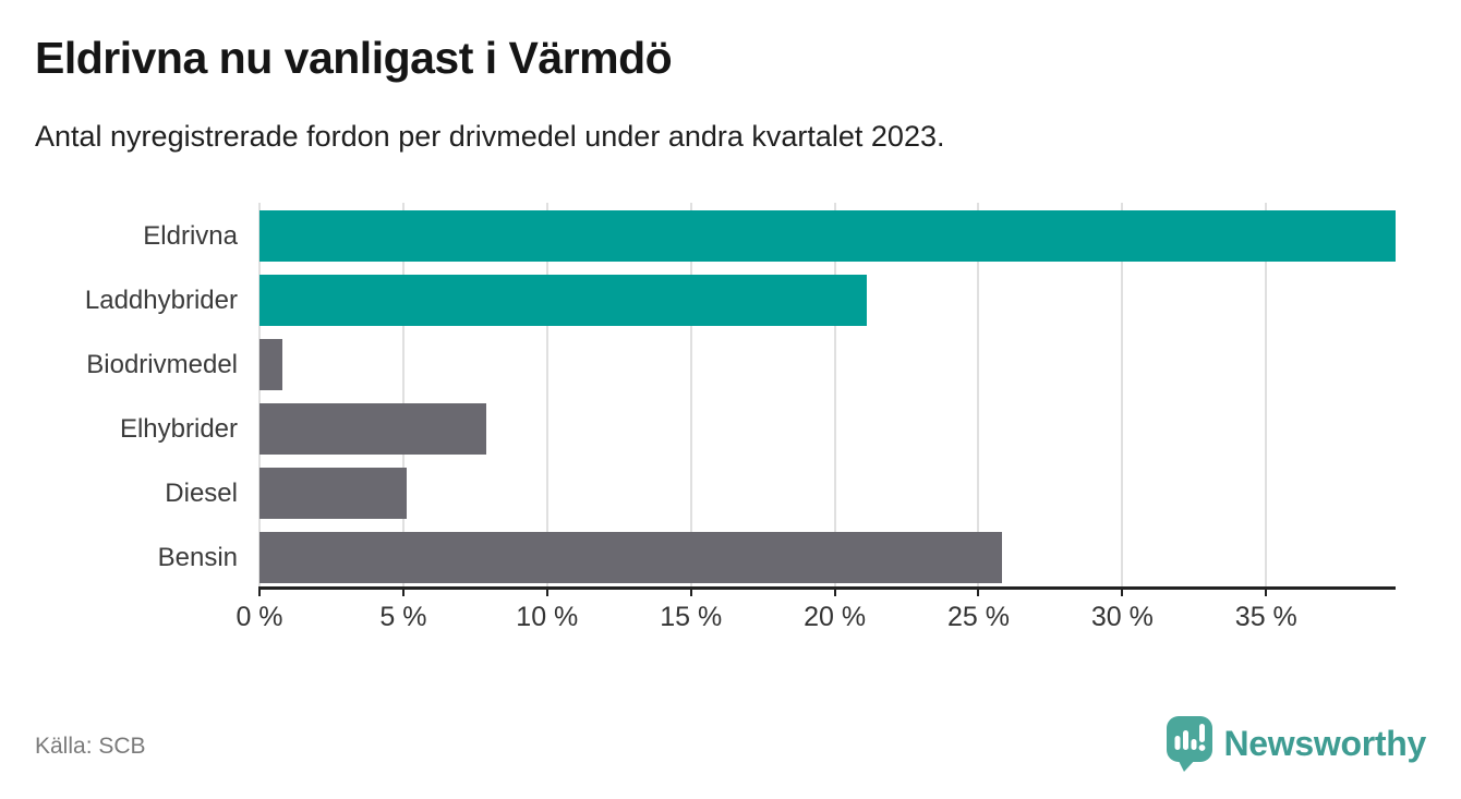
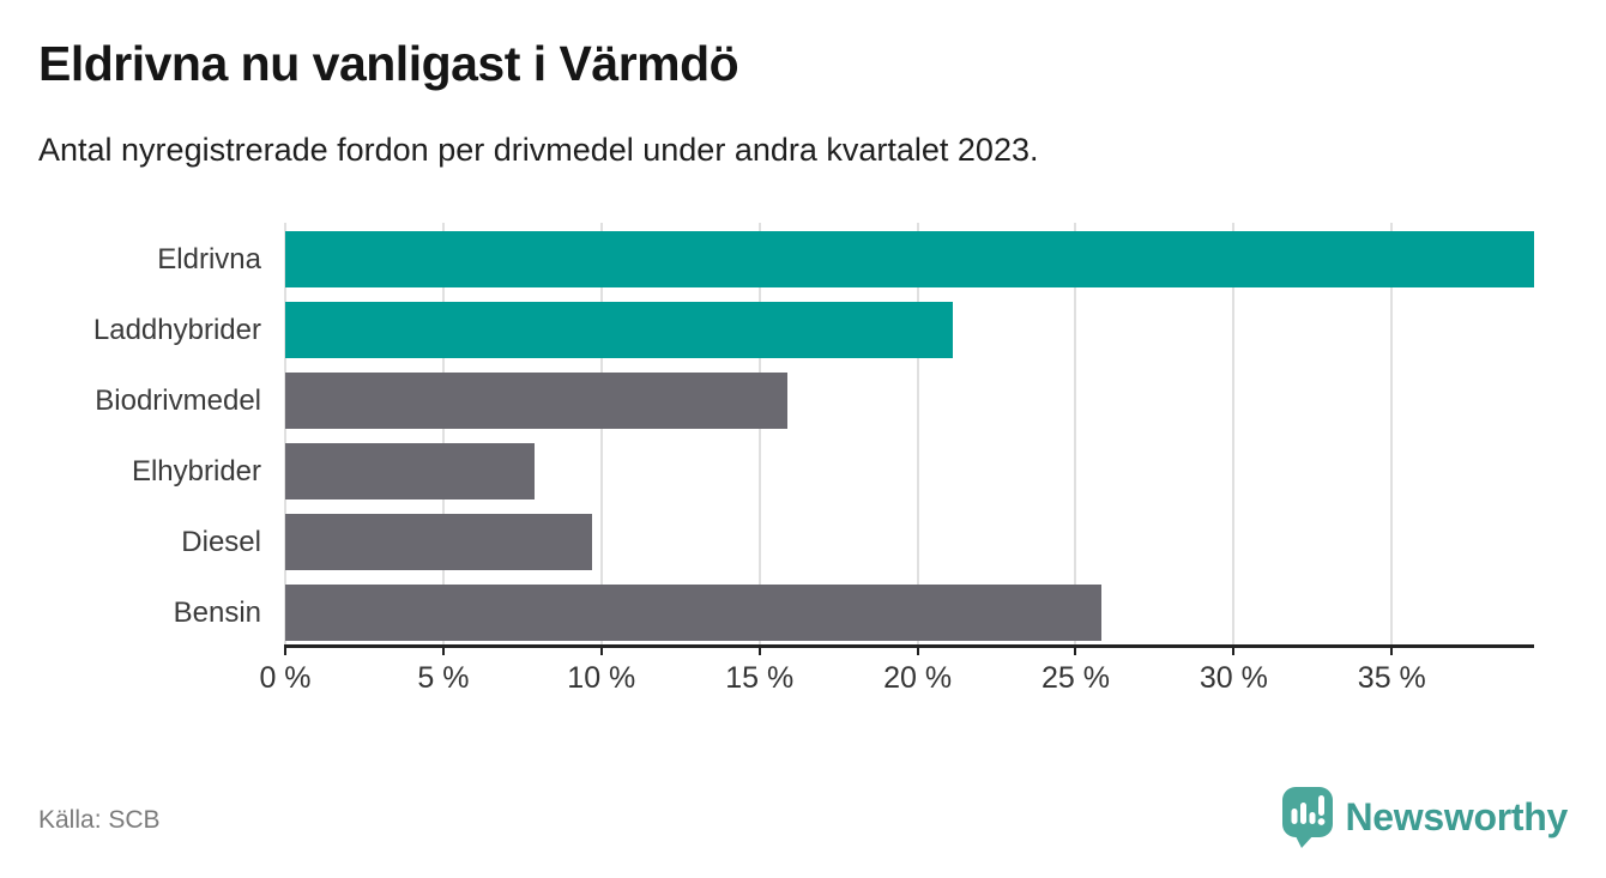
Biodrivmedel: 0.8% -> 15.9%
Diesel: 5.1% -> 9.7%
